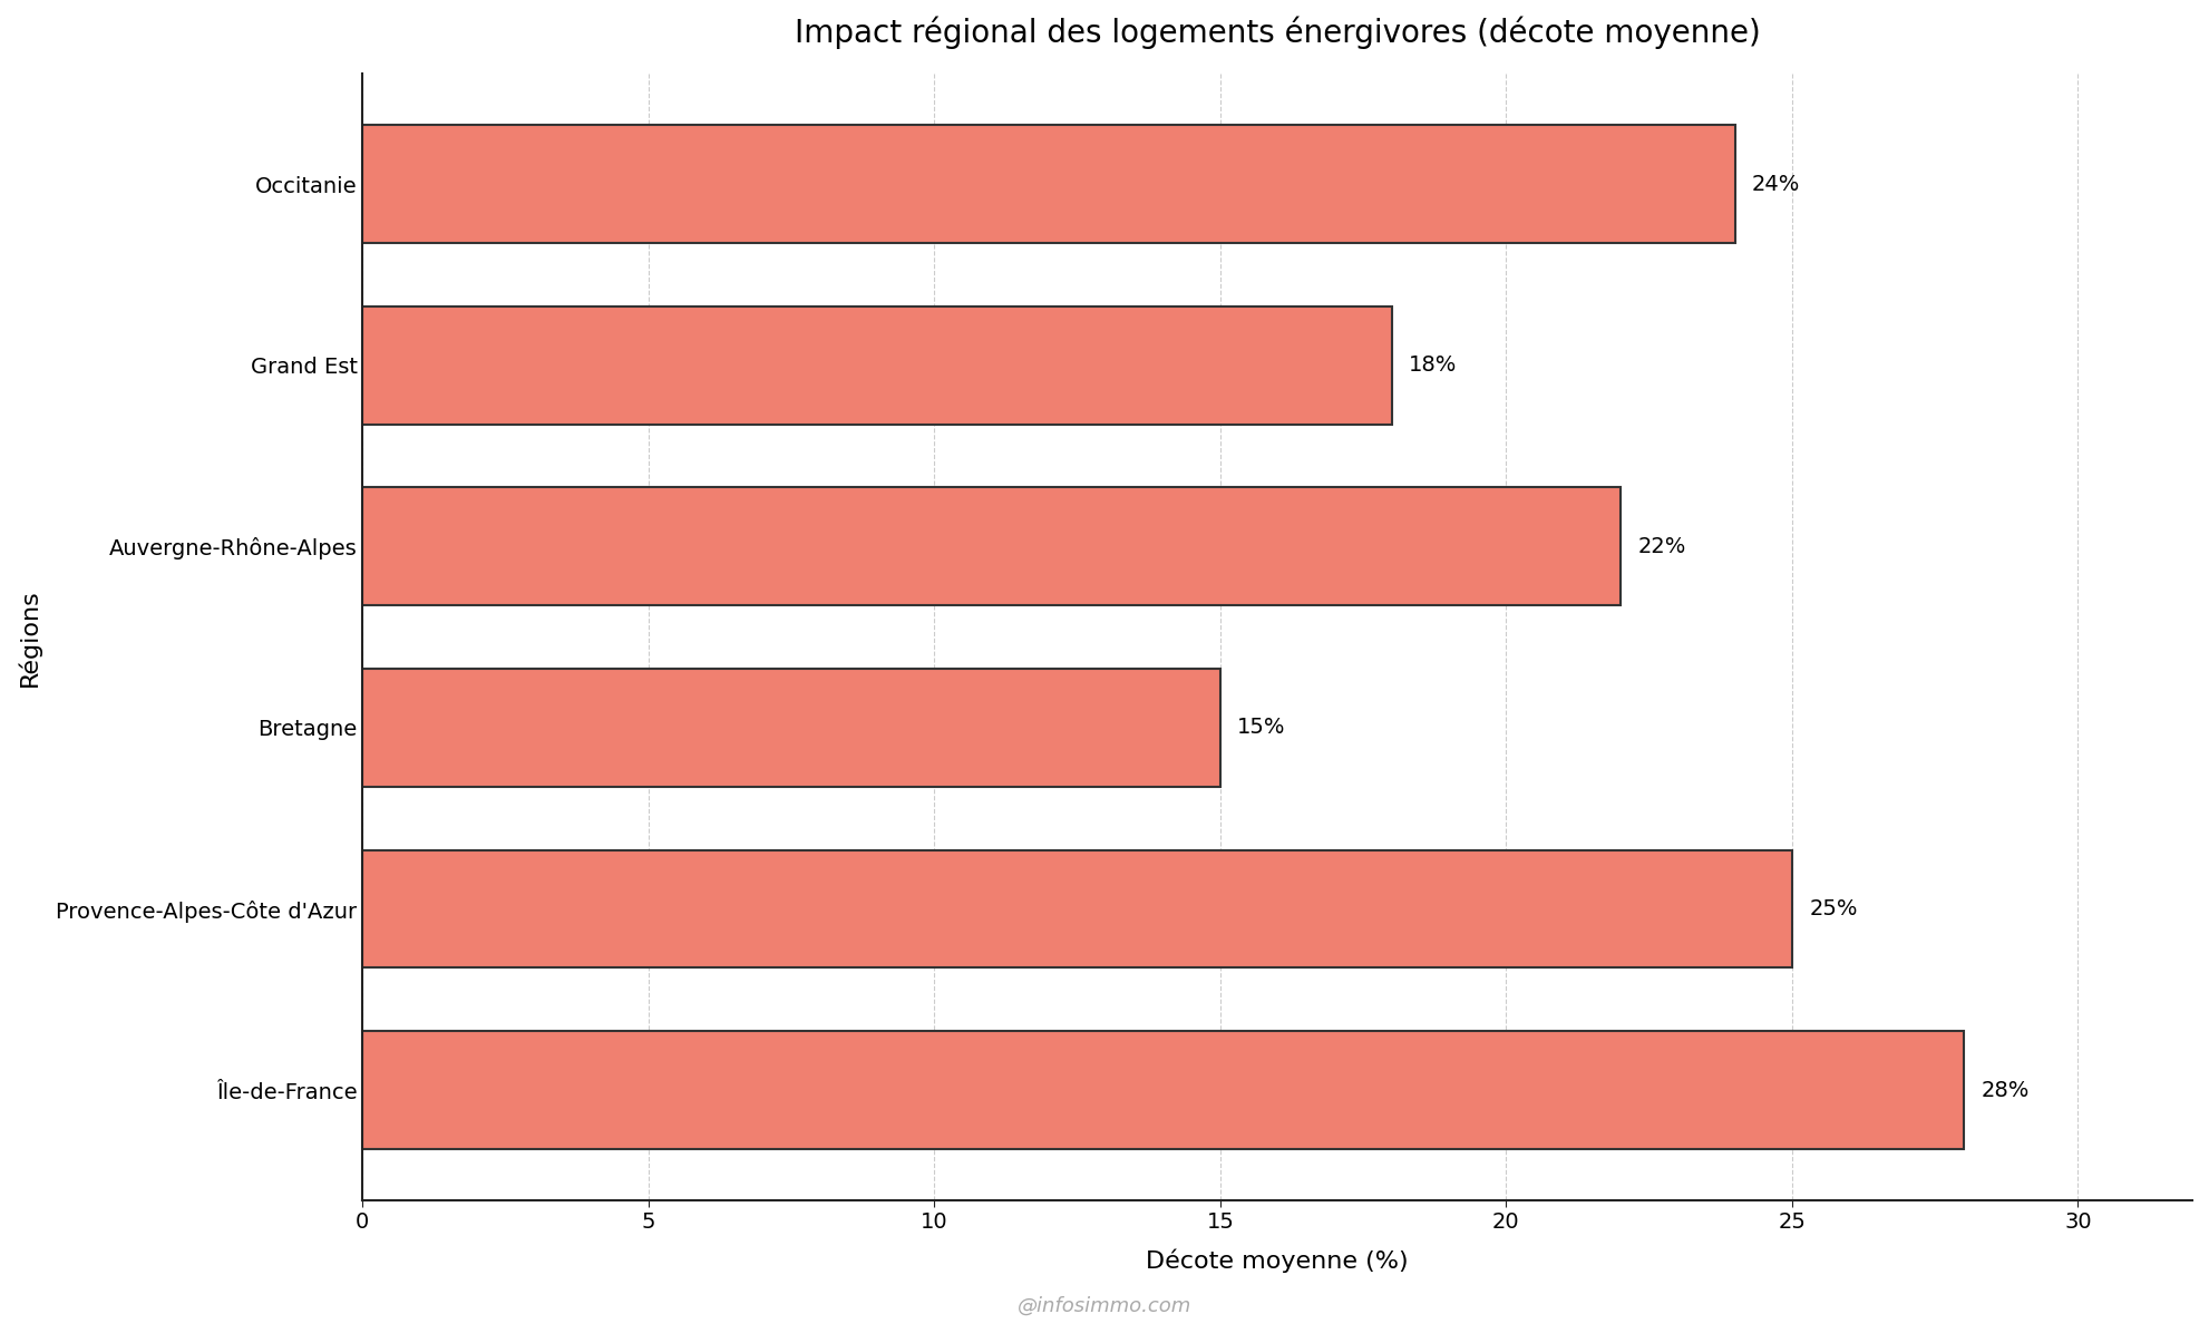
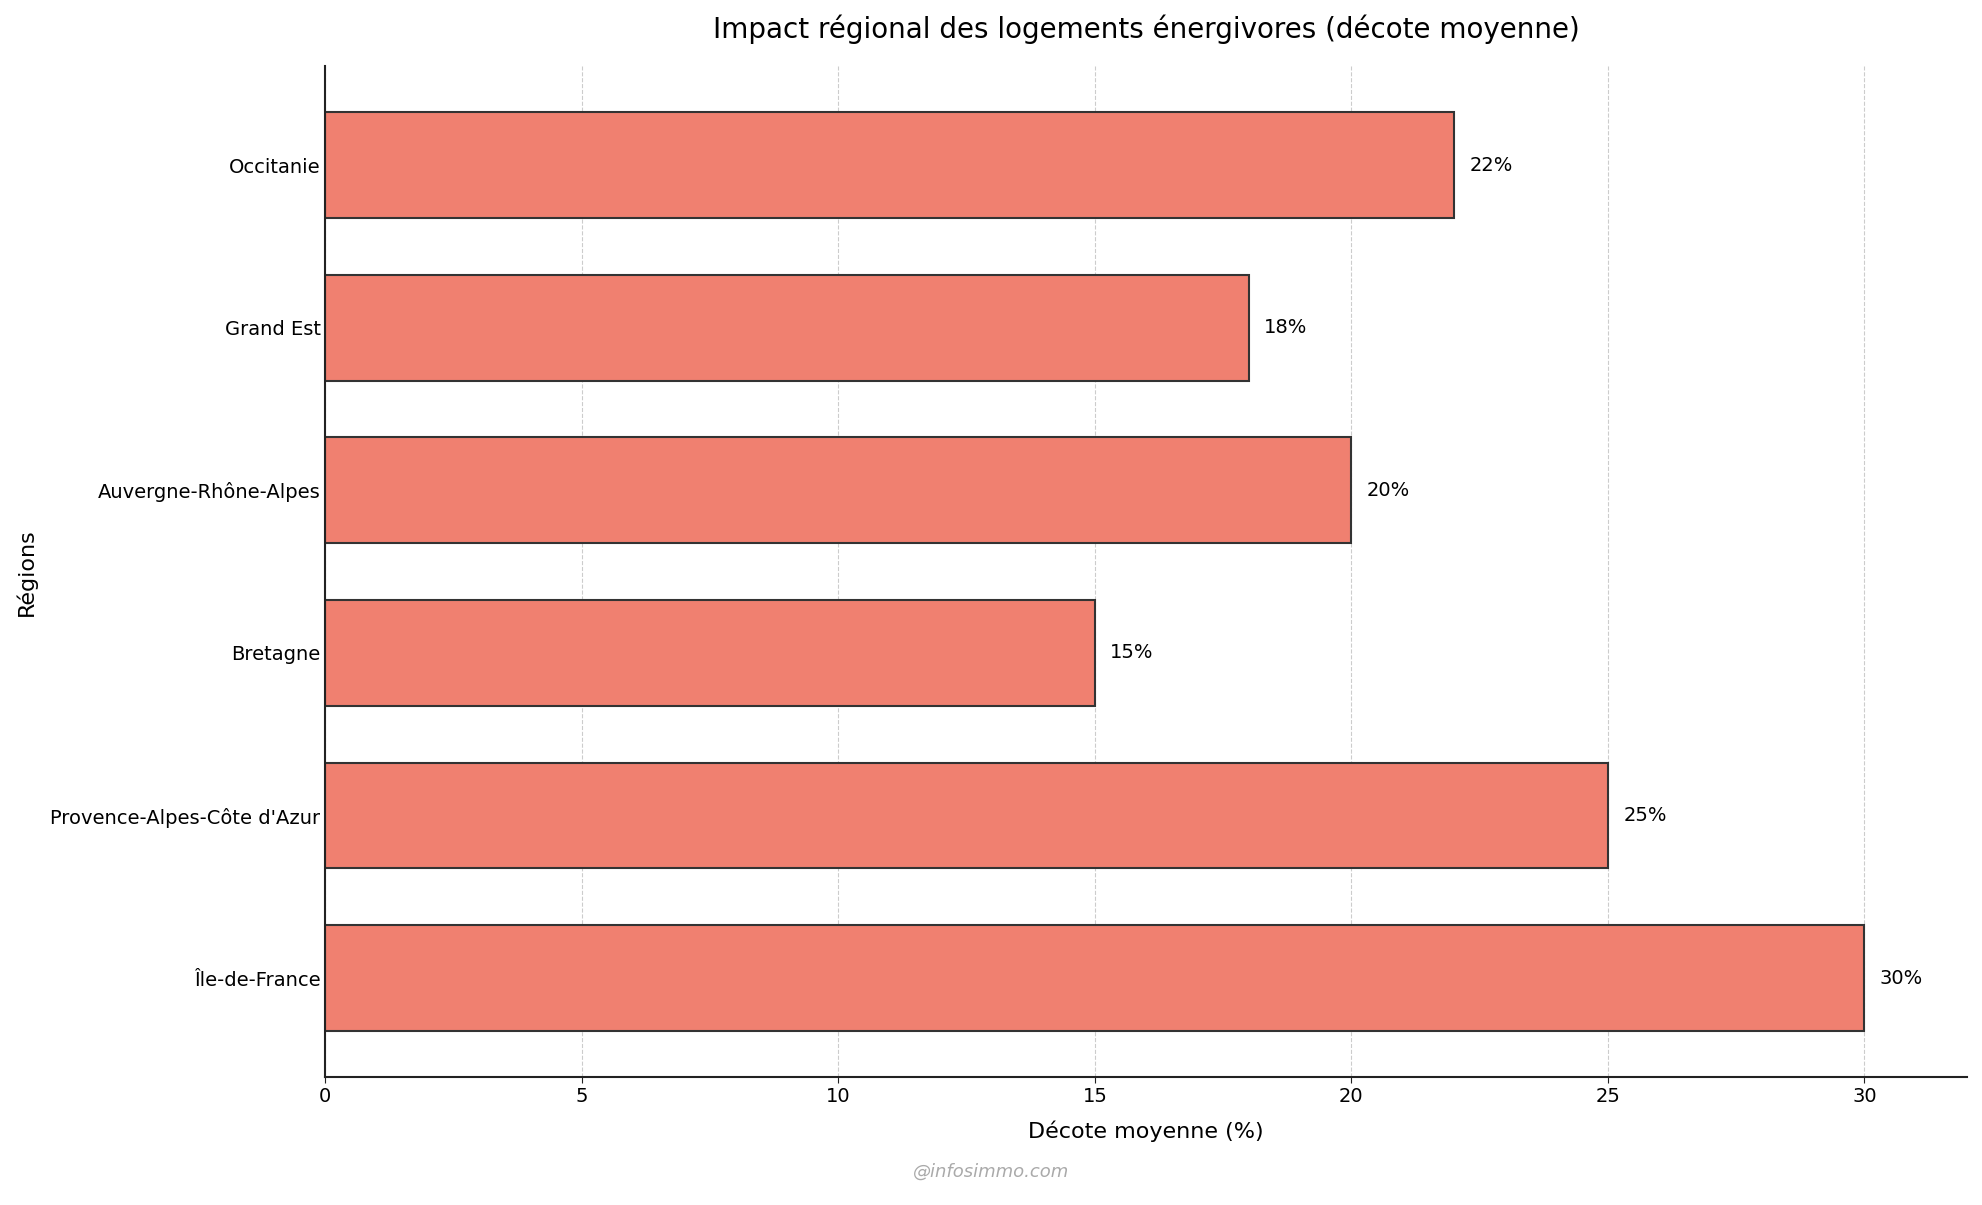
Occitanie: 24% -> 22%
Auvergne-Rhône-Alpes: 22% -> 20%
Île-de-France: 28% -> 30%
